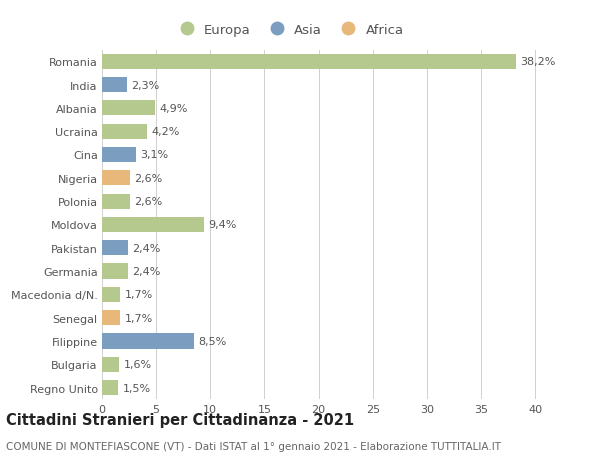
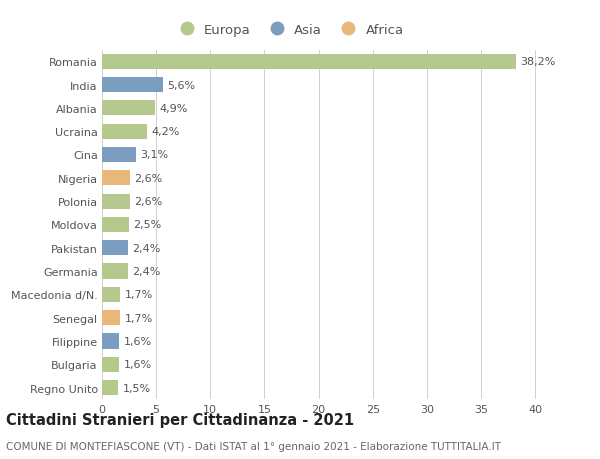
India: 2,3% -> 5,6%
Moldova: 9,4% -> 2,5%
Filippine: 8,5% -> 1,6%
